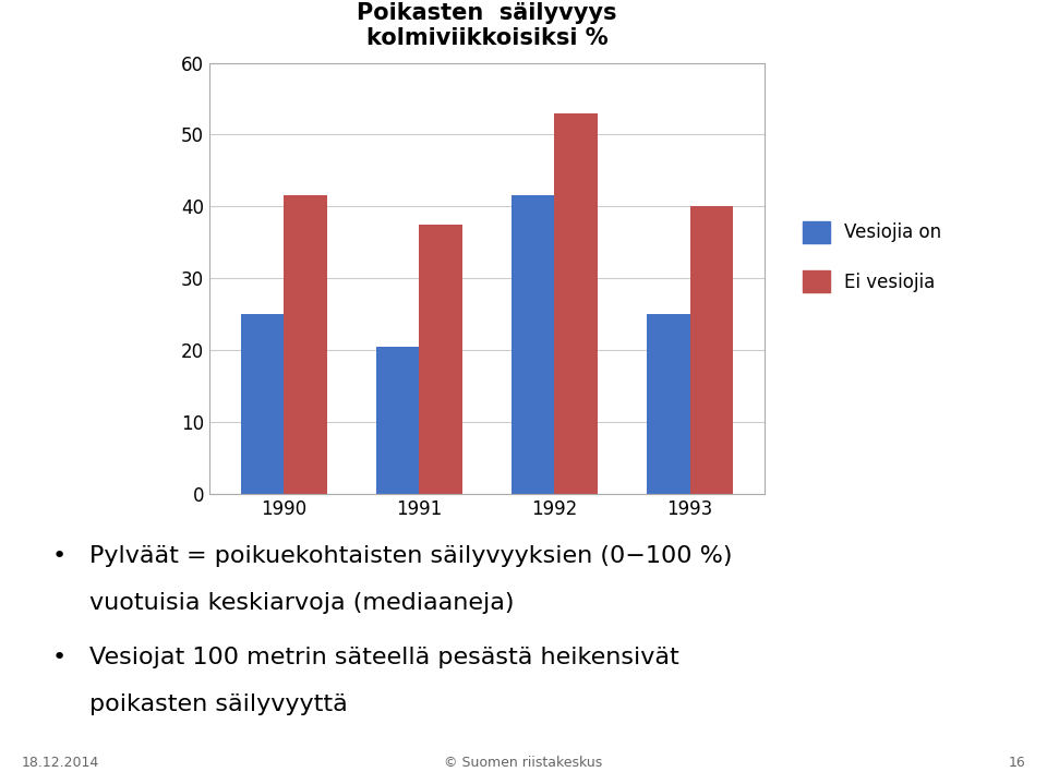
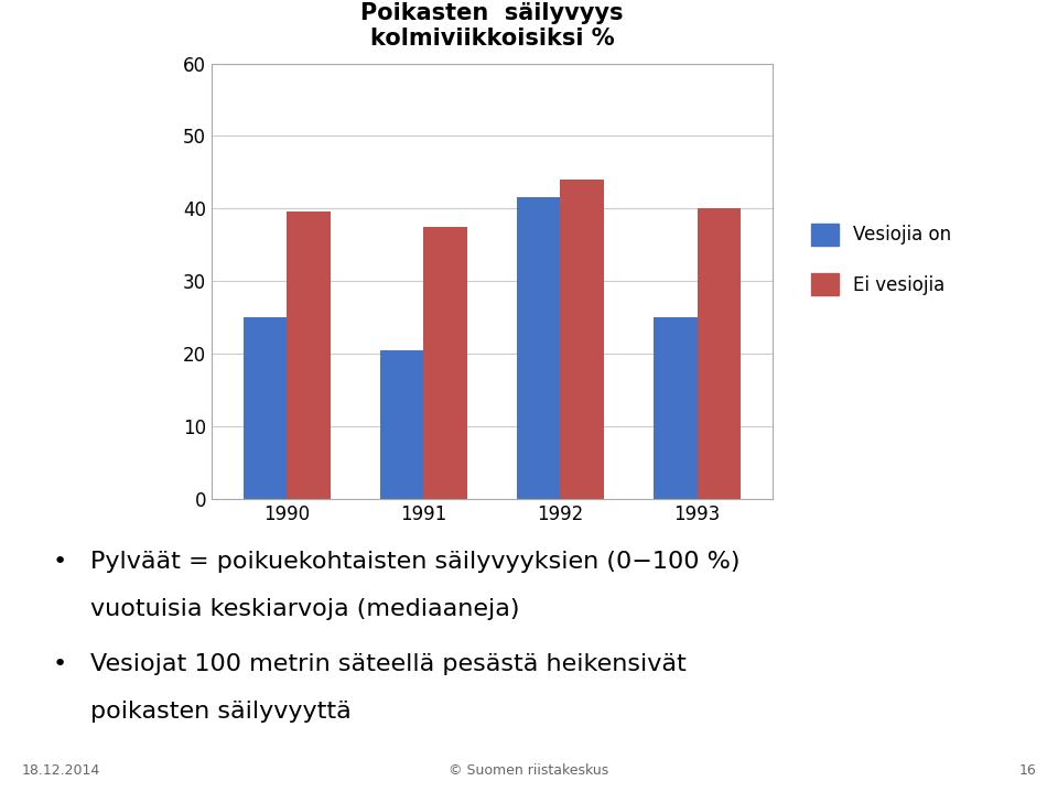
Ei vesiojia/1990: 41.5 -> 39.6
Ei vesiojia/1992: 53.0 -> 44.0
